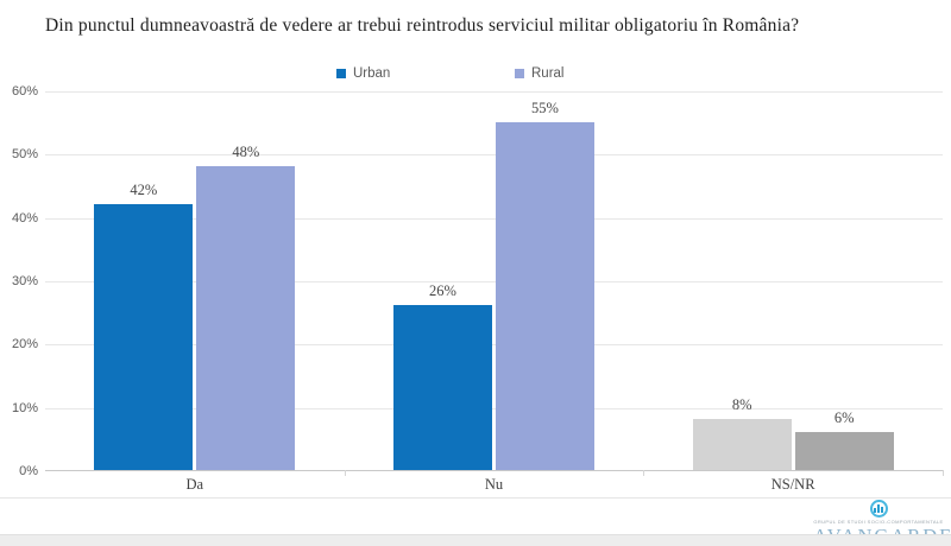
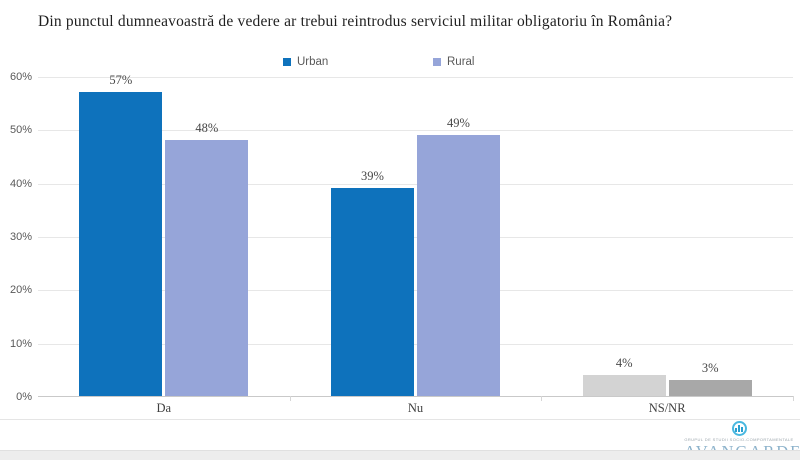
Urban/Da: 42% -> 57%
Urban/Nu: 26% -> 39%
Rural/Nu: 55% -> 49%
Urban/NS/NR: 8% -> 4%
Rural/NS/NR: 6% -> 3%
